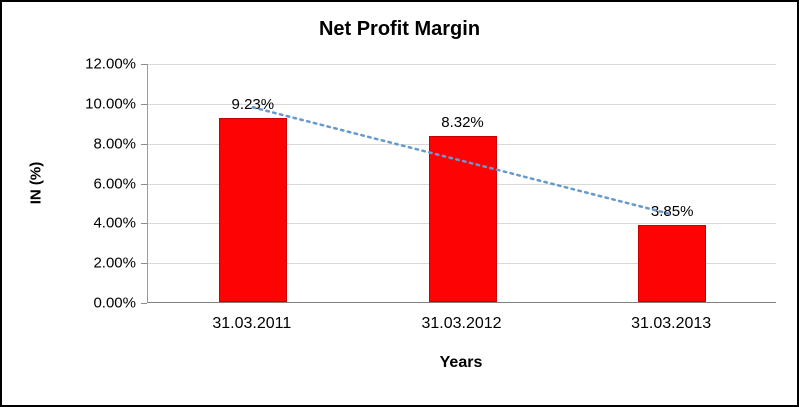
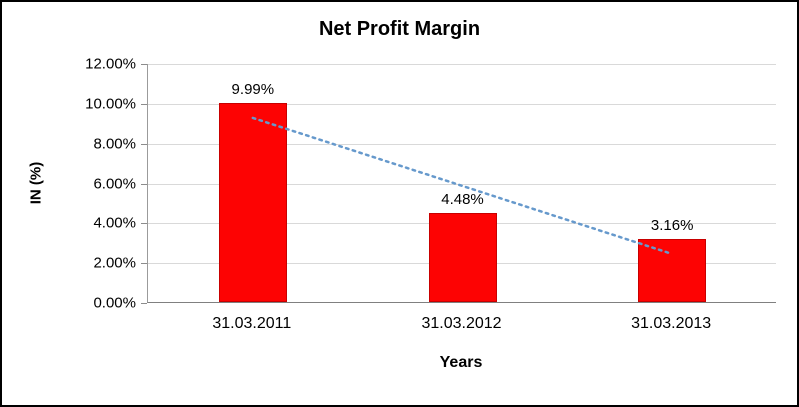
31.03.2011: 9.23% -> 9.99%
31.03.2012: 8.32% -> 4.48%
31.03.2013: 3.85% -> 3.16%
